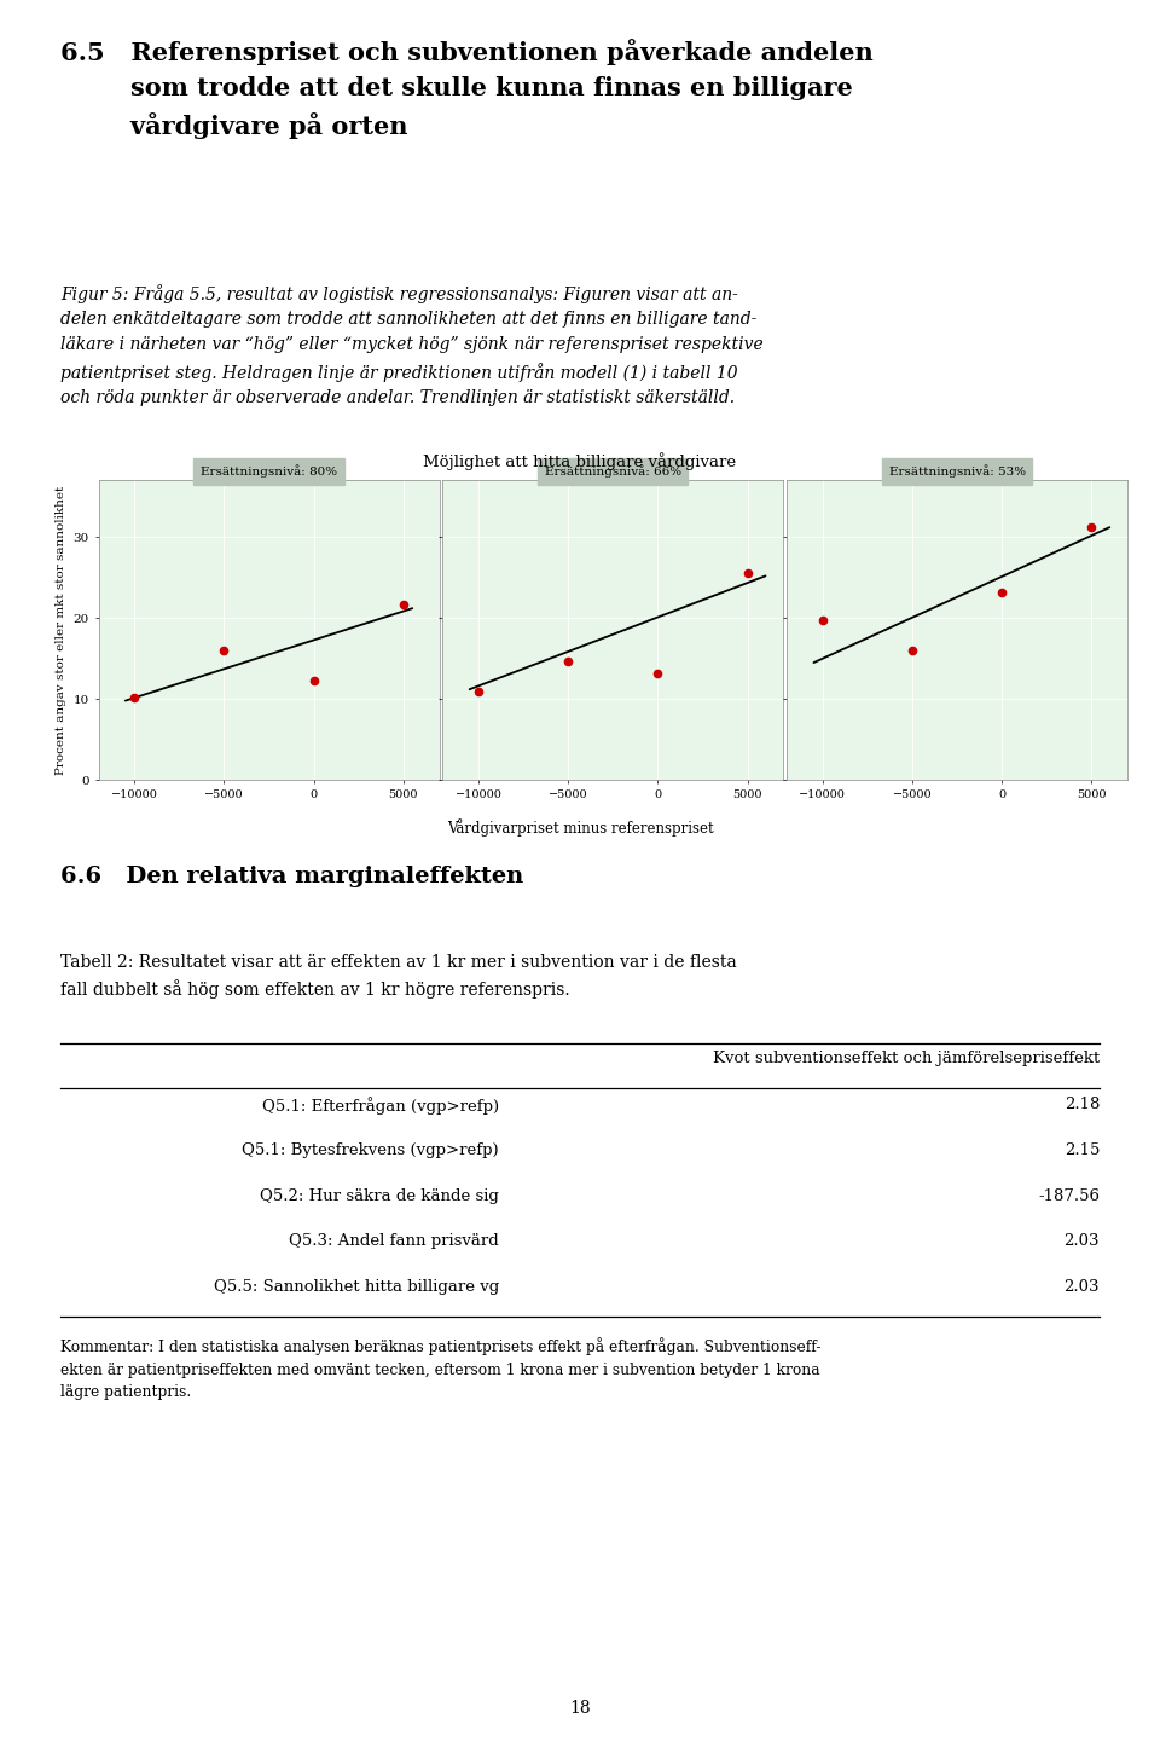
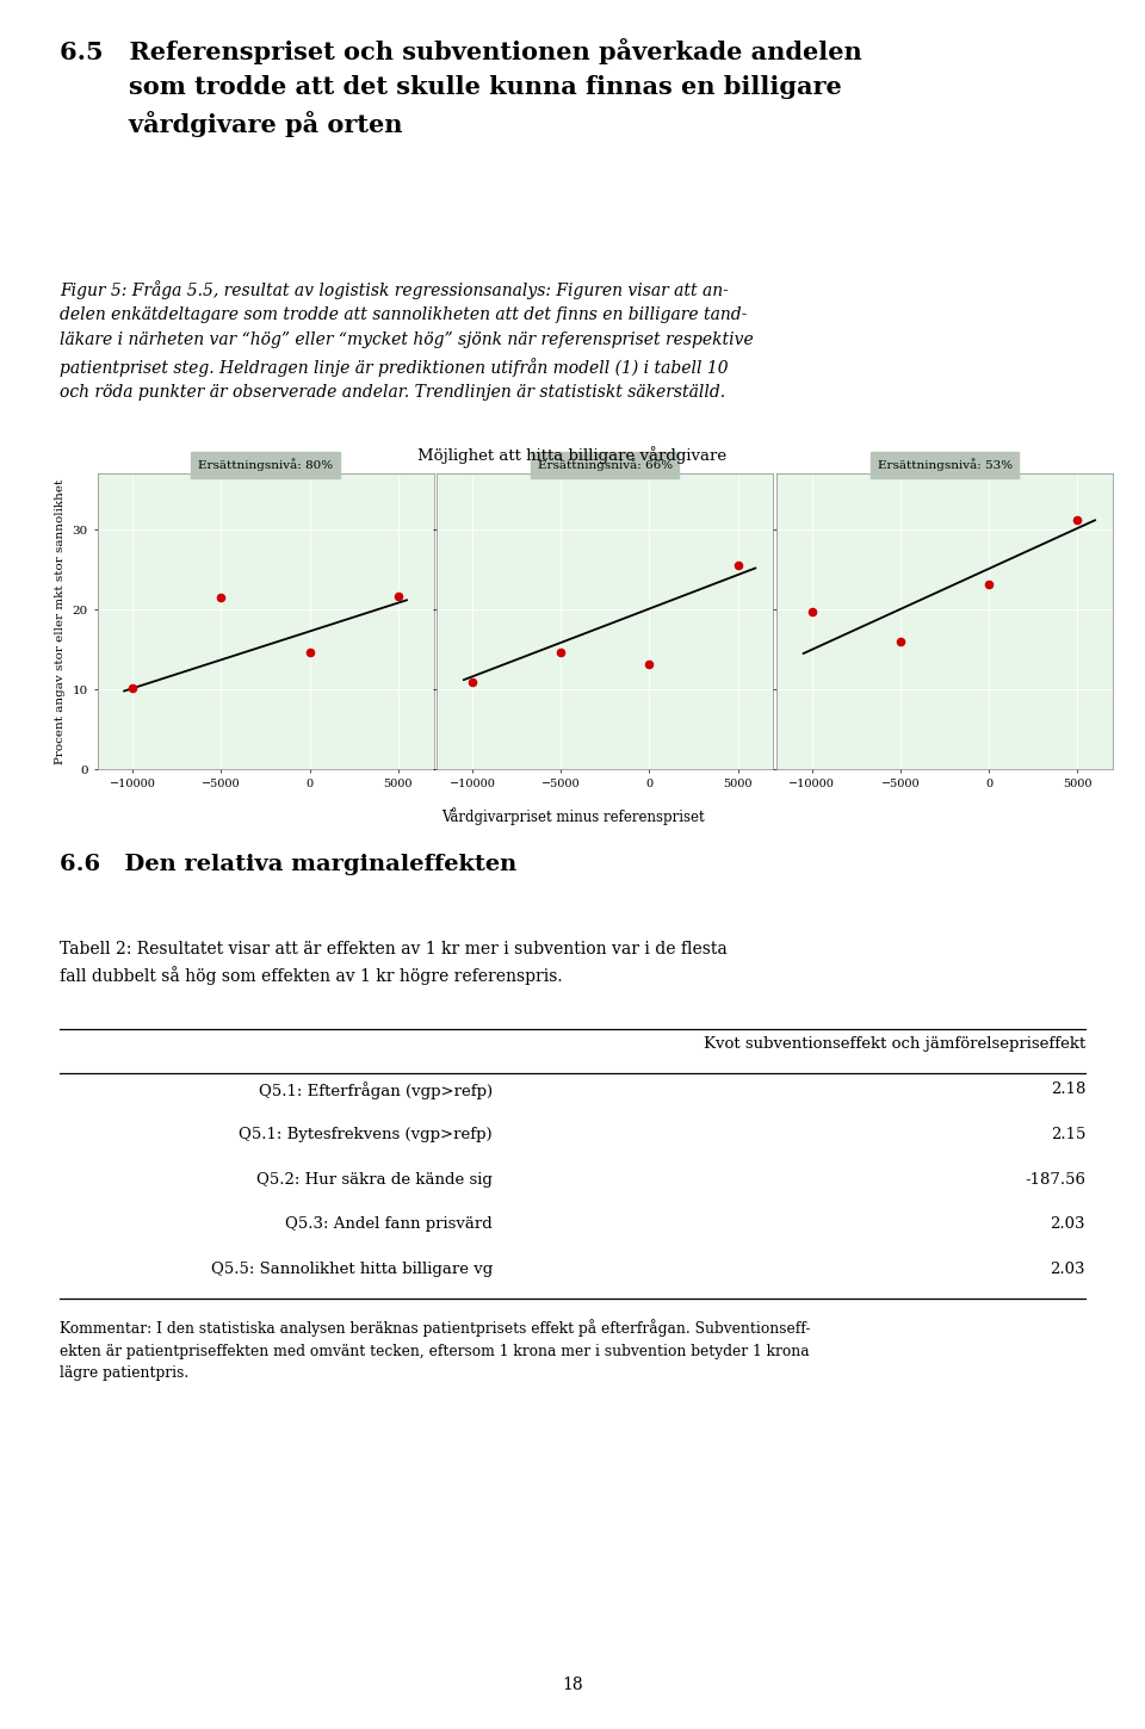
Ersättningsnivå: 80%/−5000: 16.0 -> 21.6
Ersättningsnivå: 80%/0: 12.3 -> 14.6
